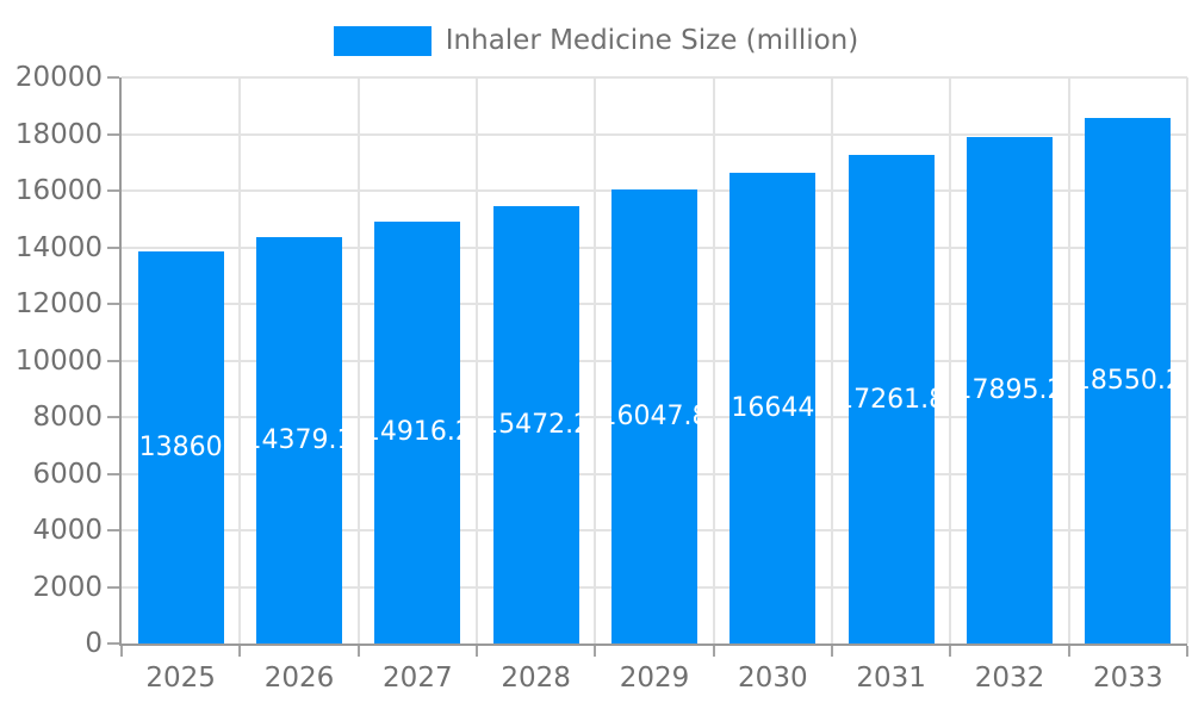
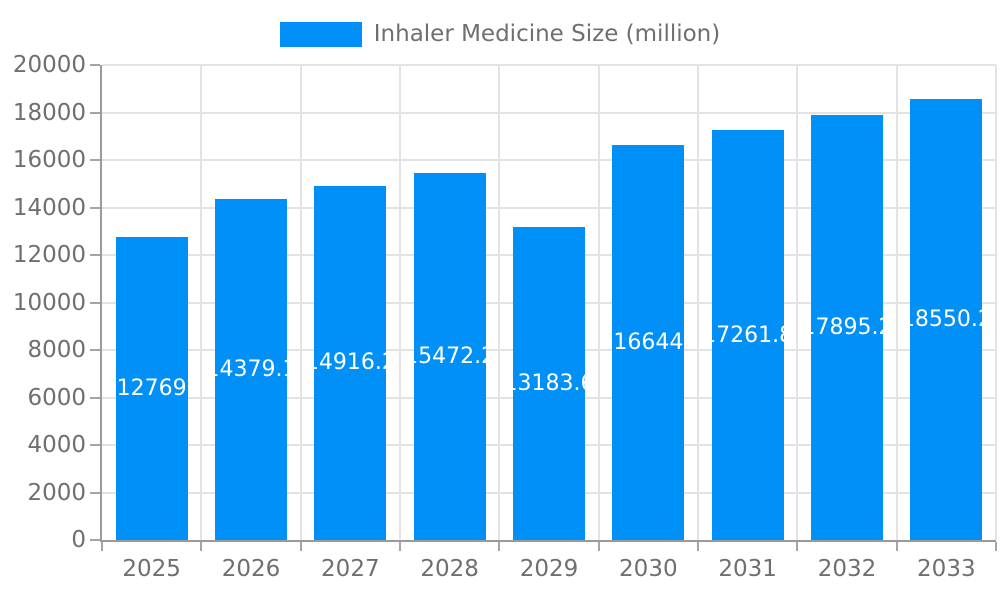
2025: 13860 -> 12769
2029: 16047.8 -> 13183.6
